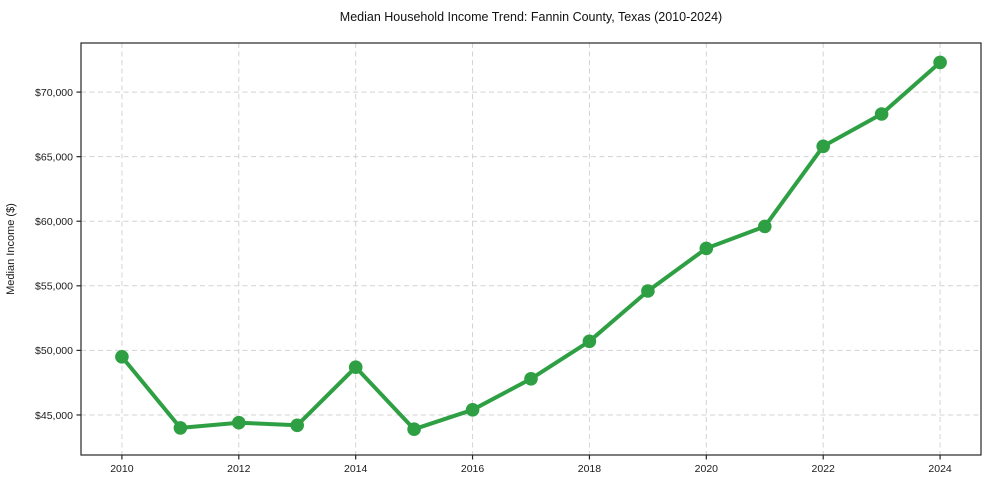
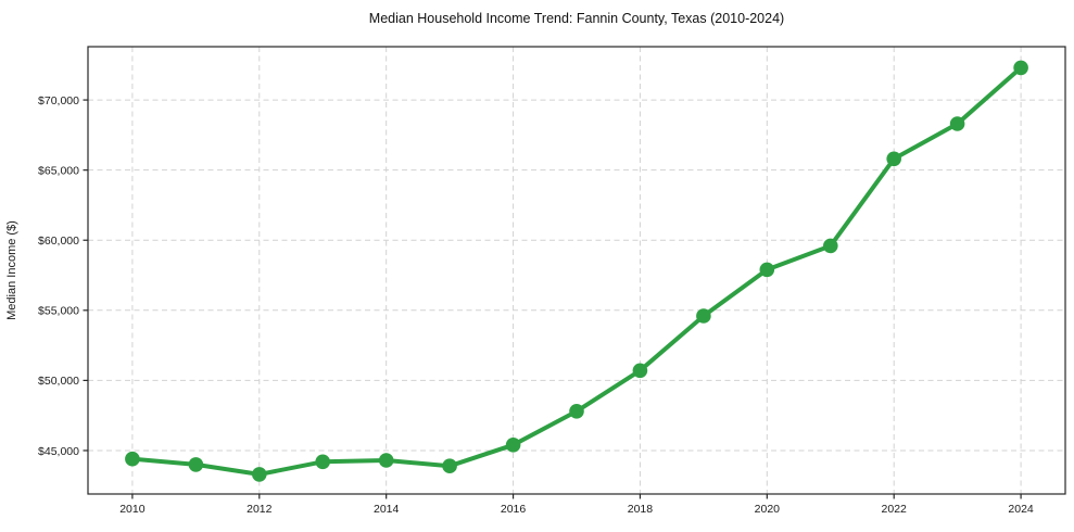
2010: $49500 -> $44400
2012: $44400 -> $43300
2014: $48700 -> $44300
